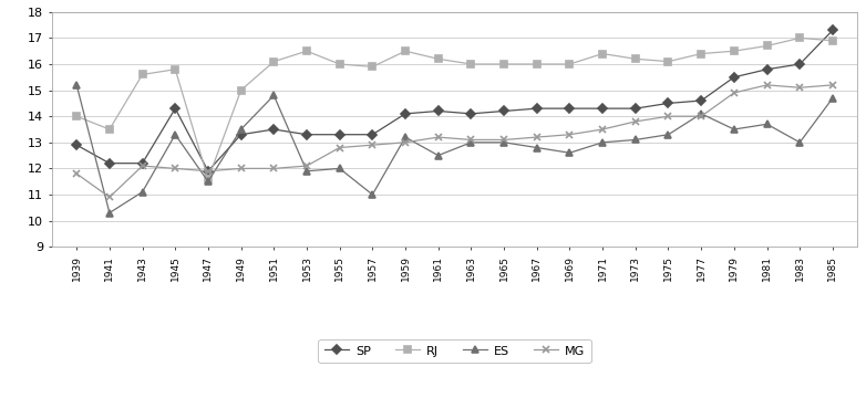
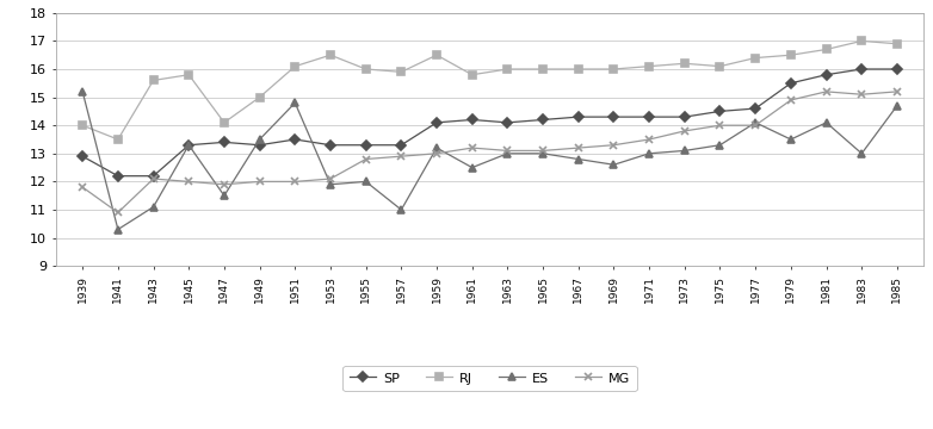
SP/1945: 14.3 -> 13.3
SP/1947: 11.9 -> 13.4
RJ/1947: 11.6 -> 14.1
RJ/1961: 16.2 -> 15.8
RJ/1971: 16.4 -> 16.1
ES/1981: 13.7 -> 14.1
SP/1985: 17.3 -> 16.0
